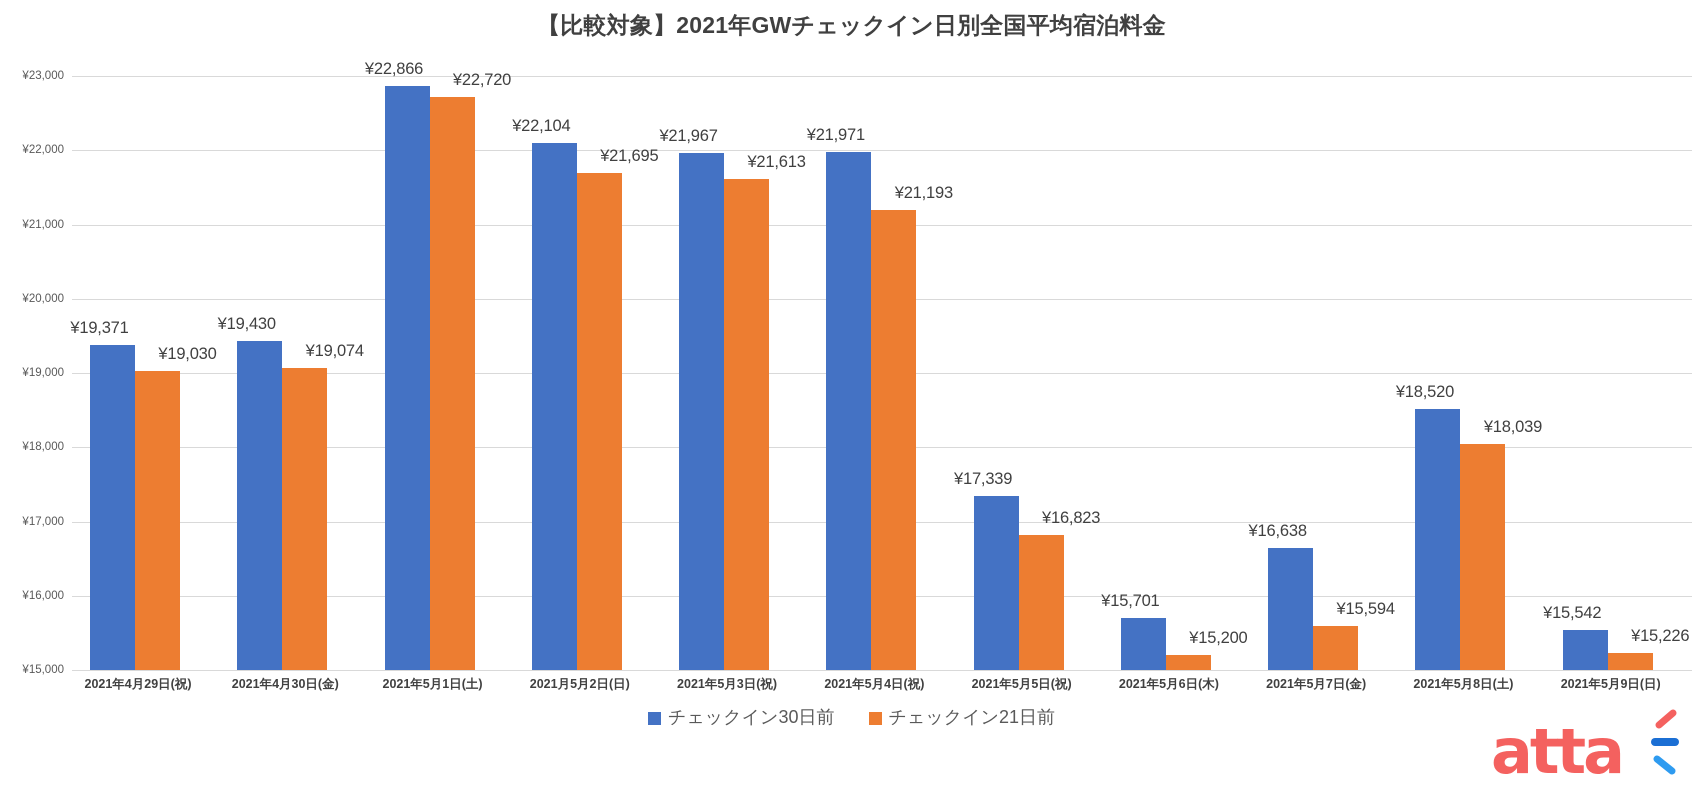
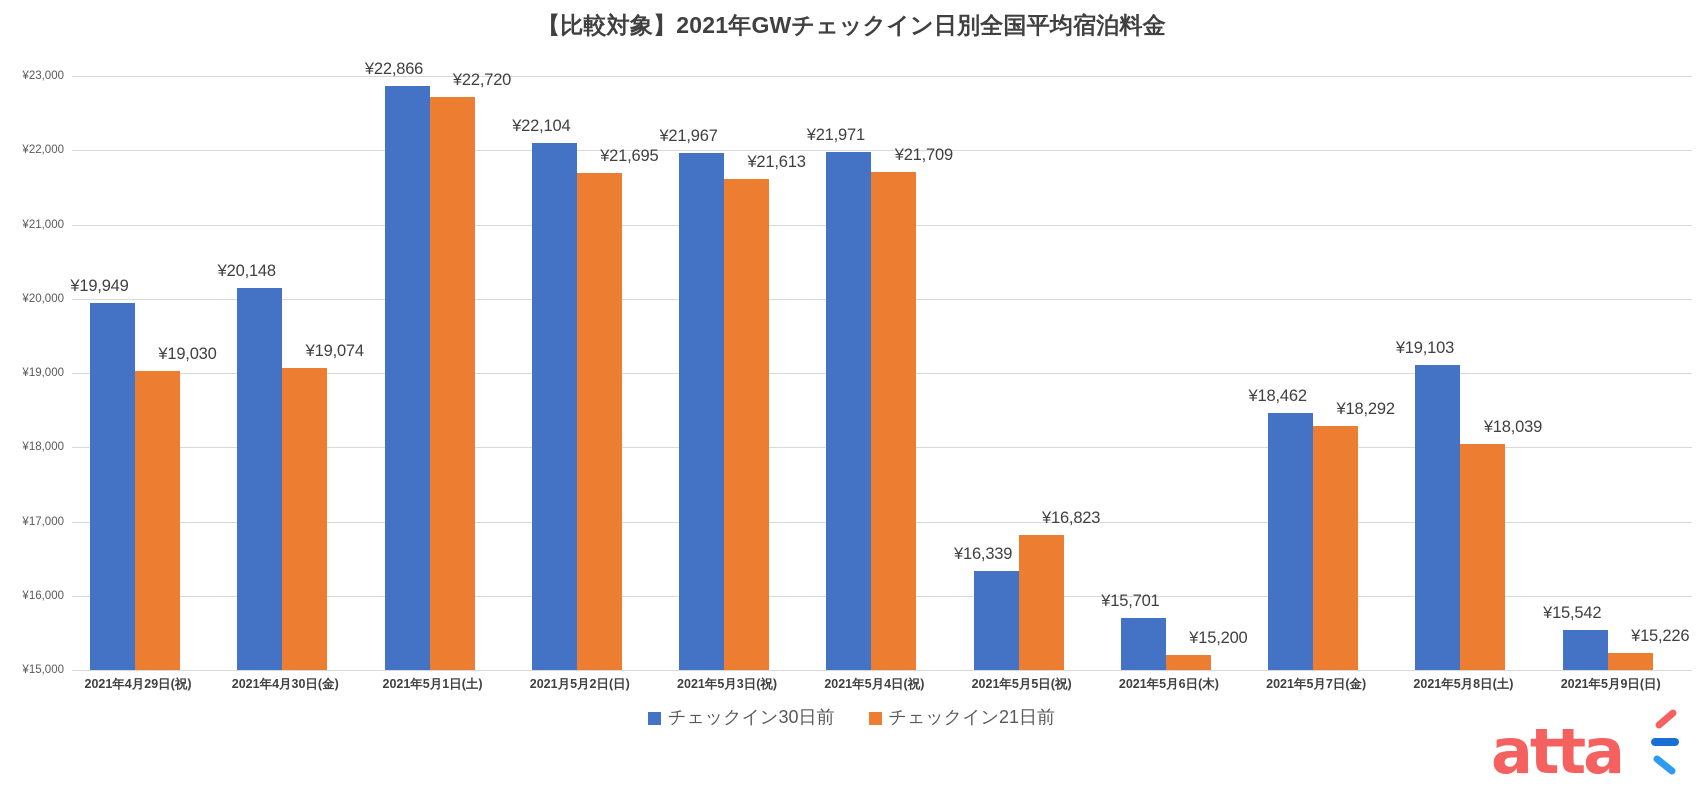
チェックイン30日前/2021年4月29日(祝): ¥19,371 -> ¥19,949
チェックイン30日前/2021年4月30日(金): ¥19,430 -> ¥20,148
チェックイン21日前/2021年5月4日(祝): ¥21,193 -> ¥21,709
チェックイン30日前/2021年5月5日(祝): ¥17,339 -> ¥16,339
チェックイン30日前/2021年5月7日(金): ¥16,638 -> ¥18,462
チェックイン21日前/2021年5月7日(金): ¥15,594 -> ¥18,292
チェックイン30日前/2021年5月8日(土): ¥18,520 -> ¥19,103
